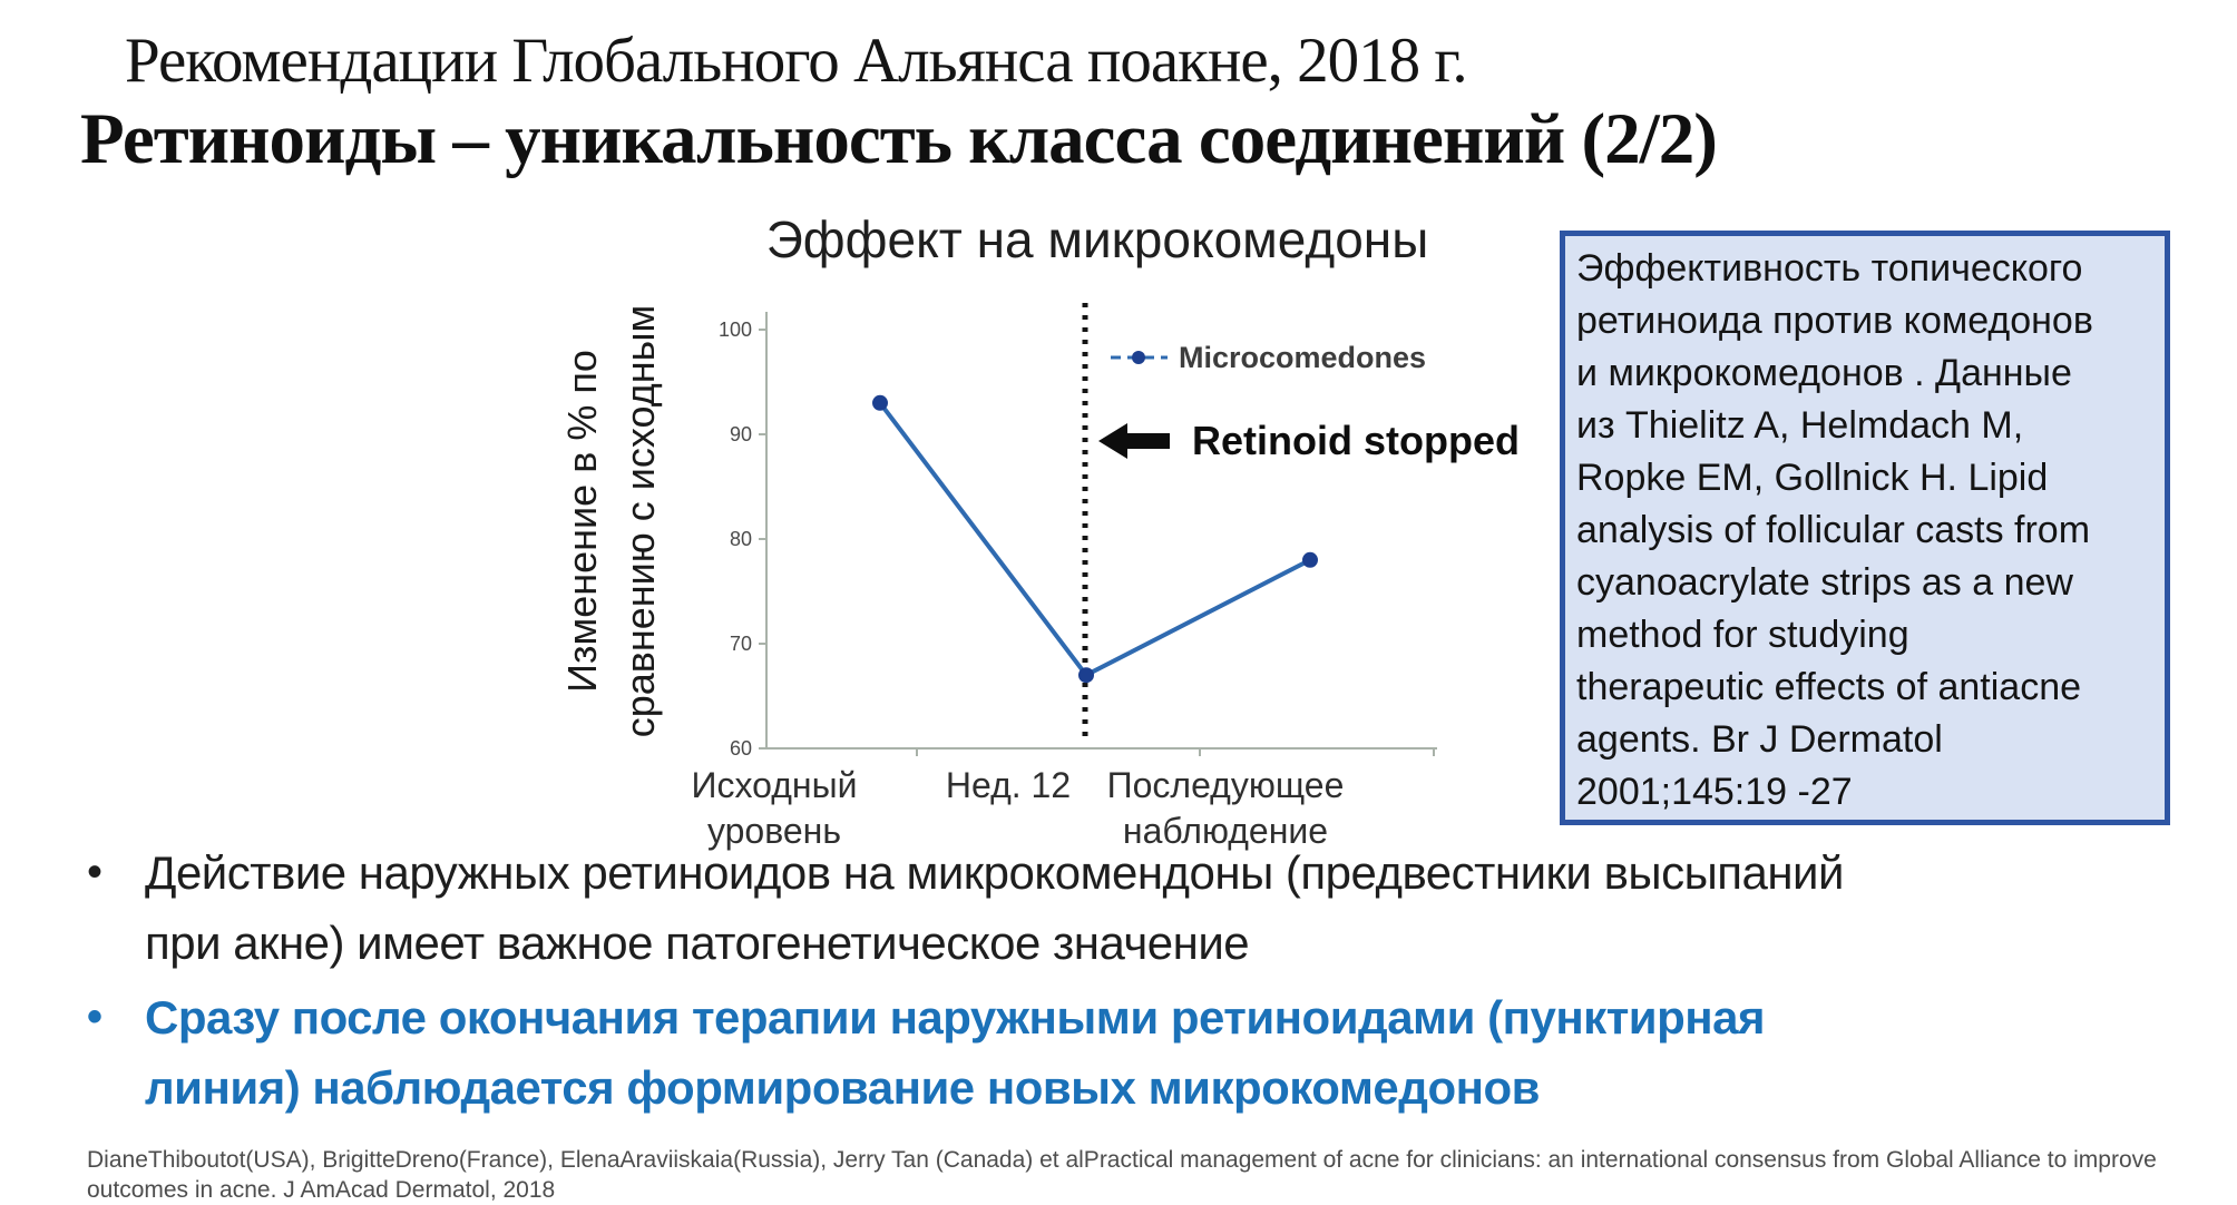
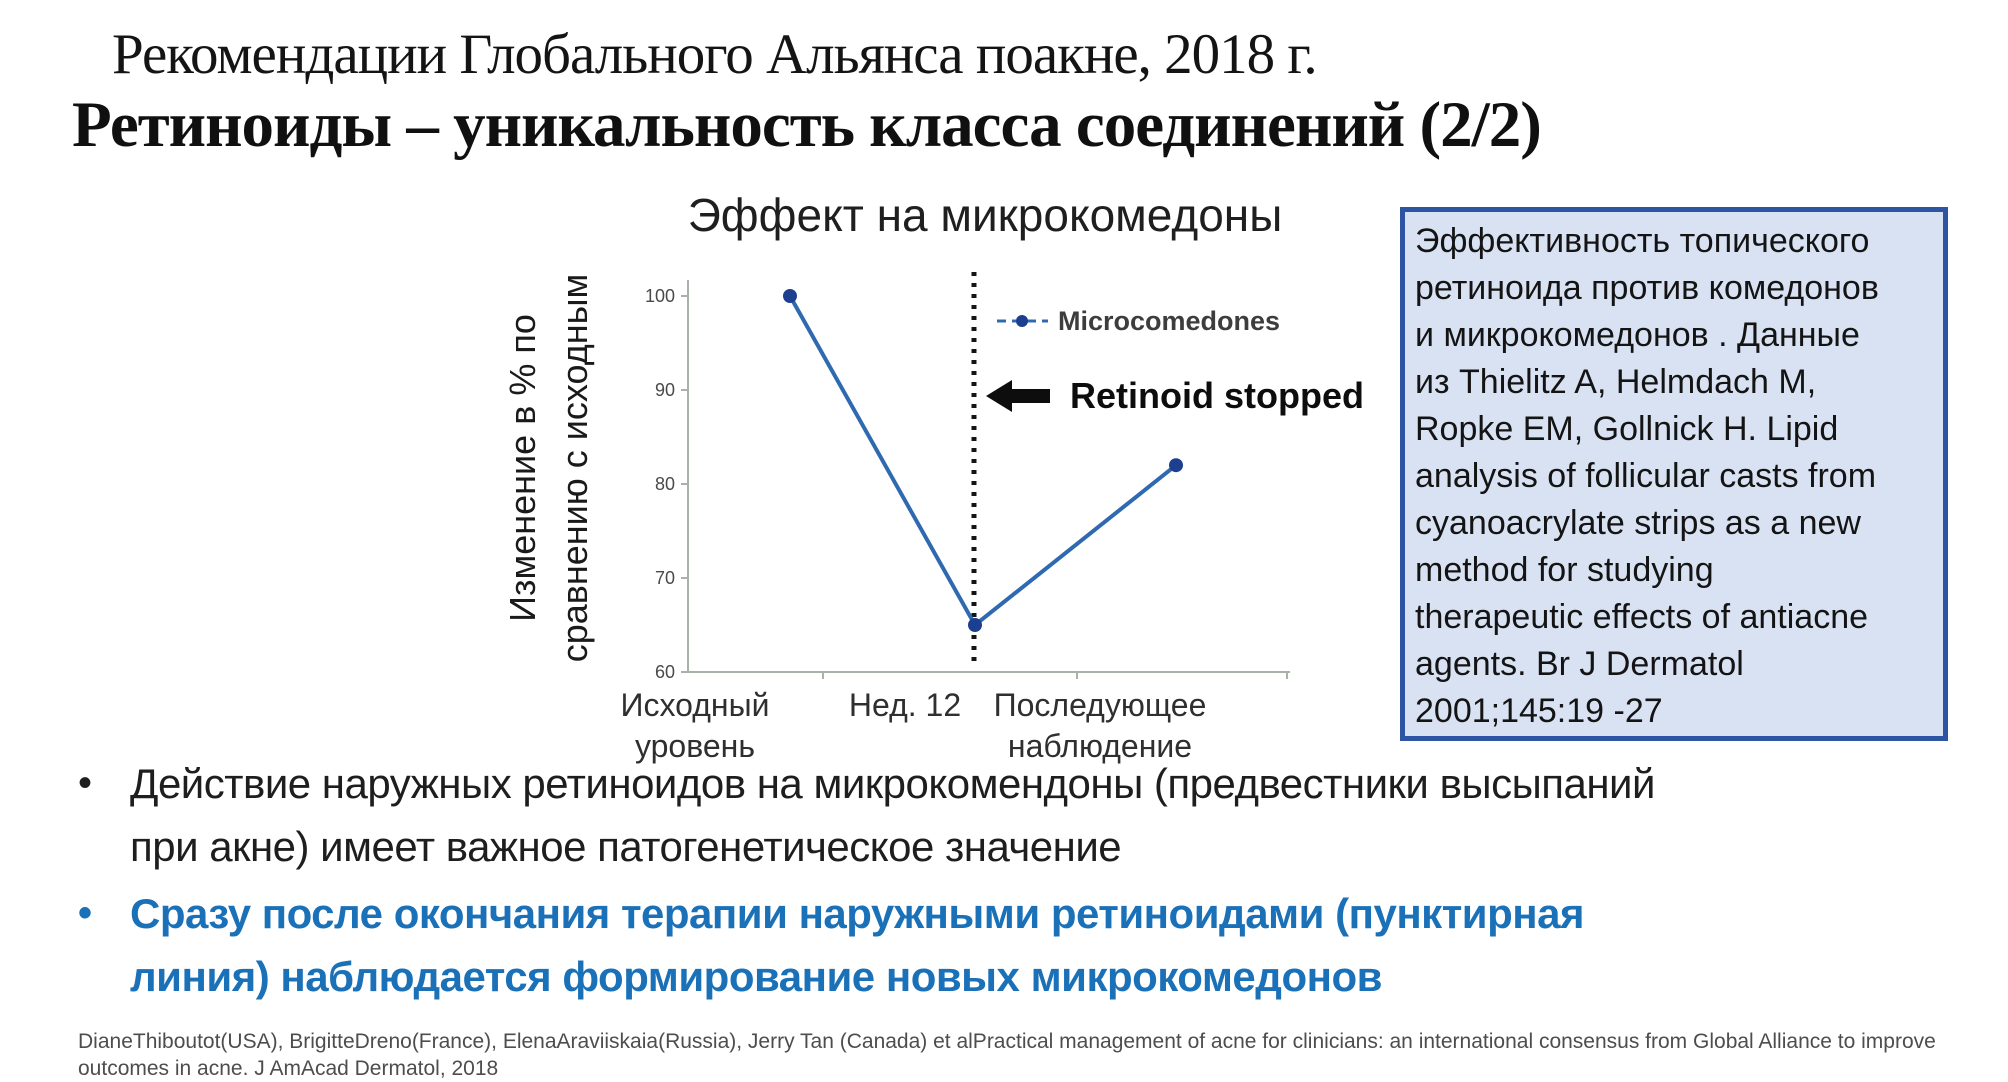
Исходный уровень: 93 -> 100
Нед. 12: 67 -> 65
Последующее наблюдение: 78 -> 82
